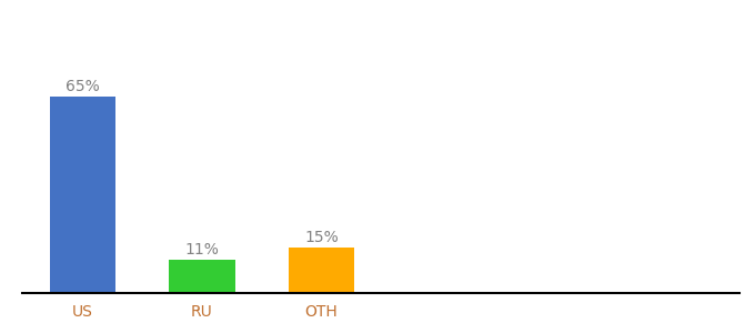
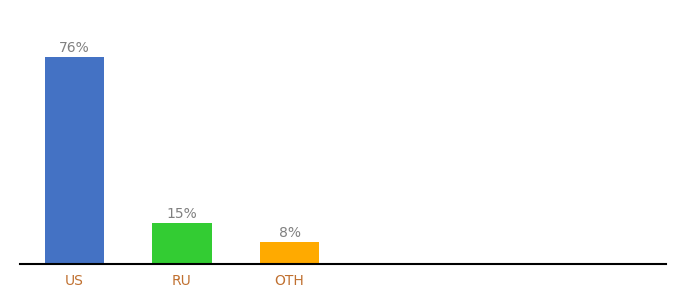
US: 65% -> 76%
RU: 11% -> 15%
OTH: 15% -> 8%
